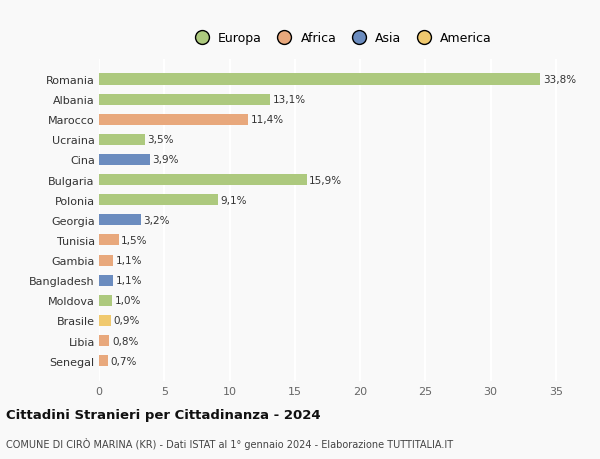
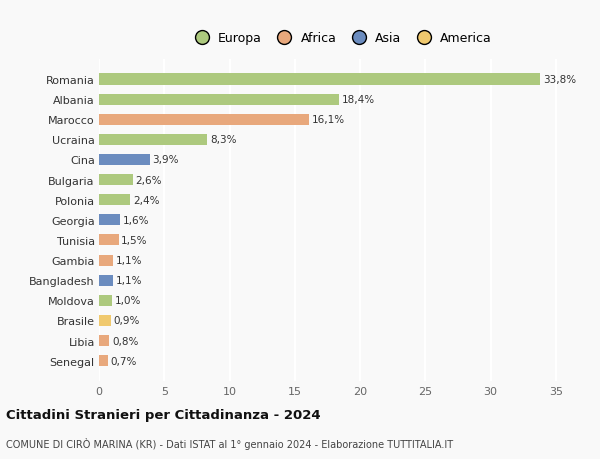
Albania: 13,1% -> 18,4%
Marocco: 11,4% -> 16,1%
Ucraina: 3,5% -> 8,3%
Bulgaria: 15,9% -> 2,6%
Polonia: 9,1% -> 2,4%
Georgia: 3,2% -> 1,6%
